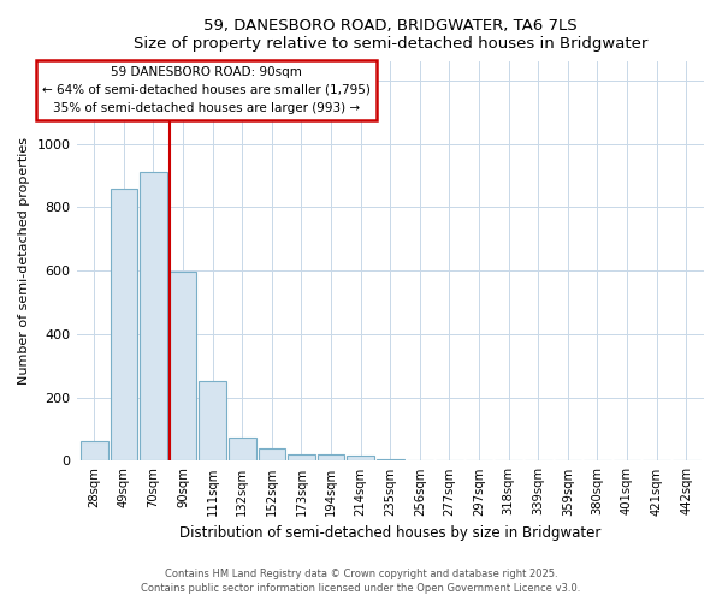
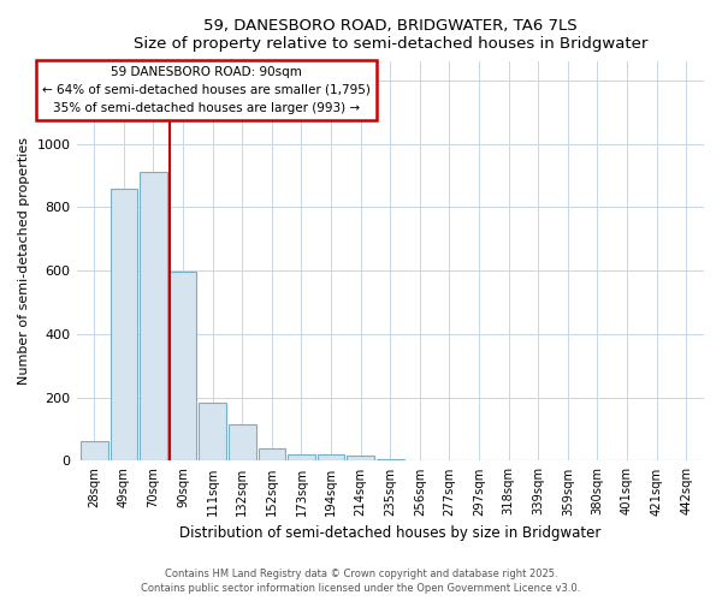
111sqm: 250 -> 185
132sqm: 75 -> 115
